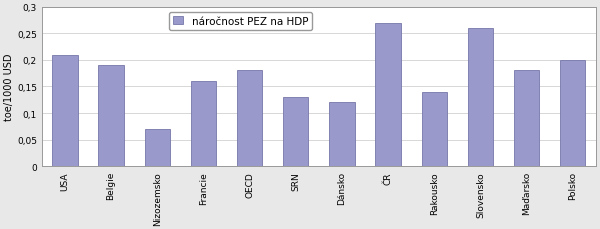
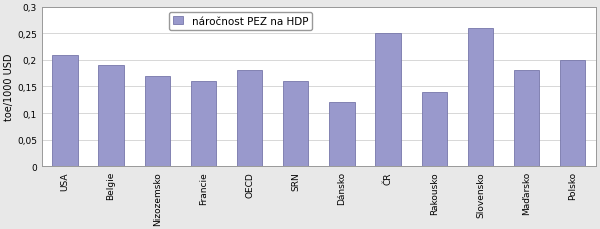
Nizozemsko: 0,07 -> 0,17
SRN: 0,13 -> 0,16
ČR: 0,27 -> 0,25
